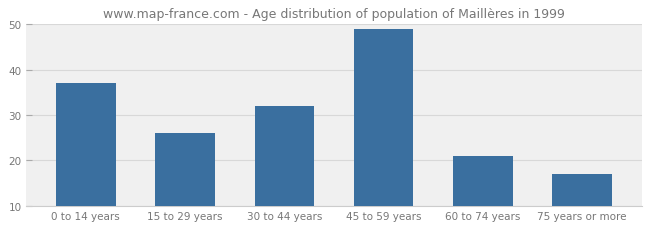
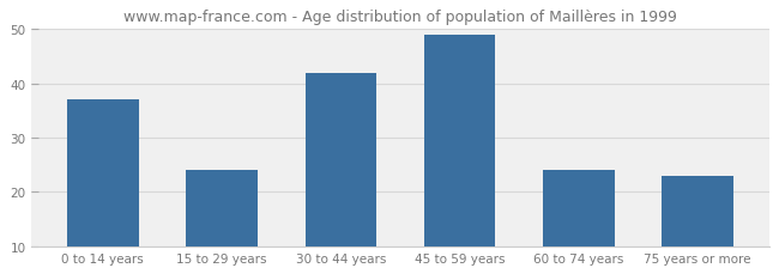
15 to 29 years: 26 -> 24
30 to 44 years: 32 -> 42
60 to 74 years: 21 -> 24
75 years or more: 17 -> 23
